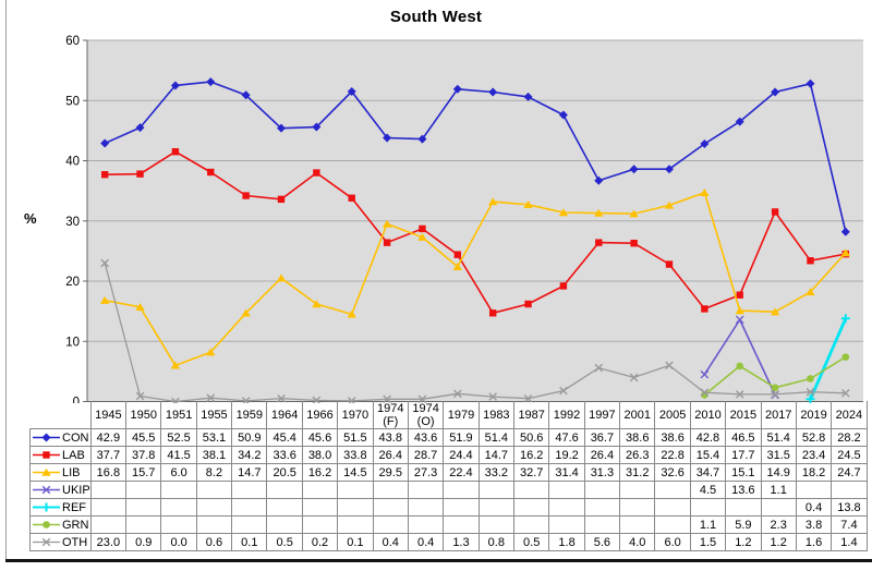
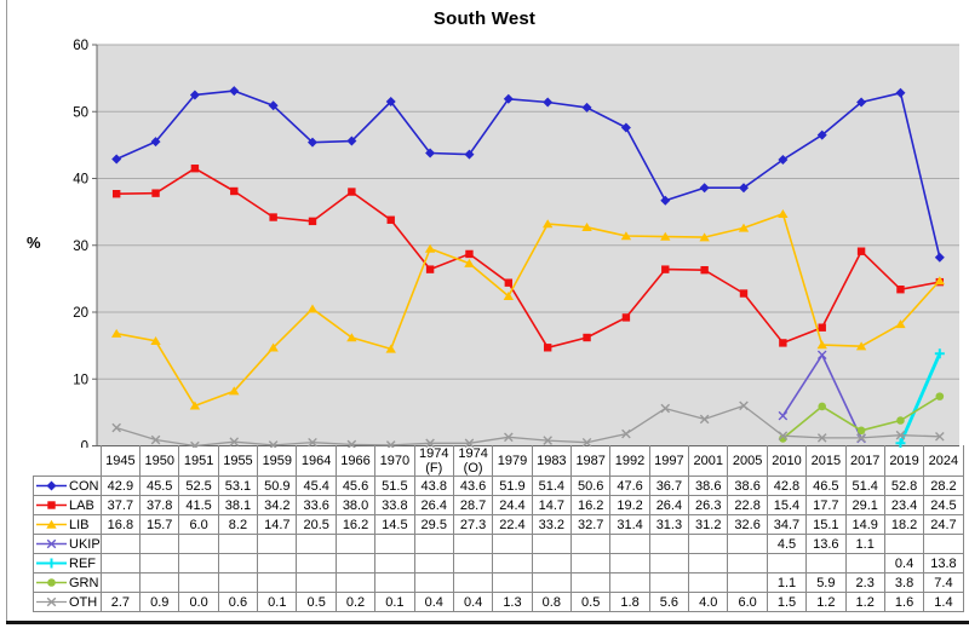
OTH/1945: 23.0 -> 2.7
LAB/2017: 31.5 -> 29.1
